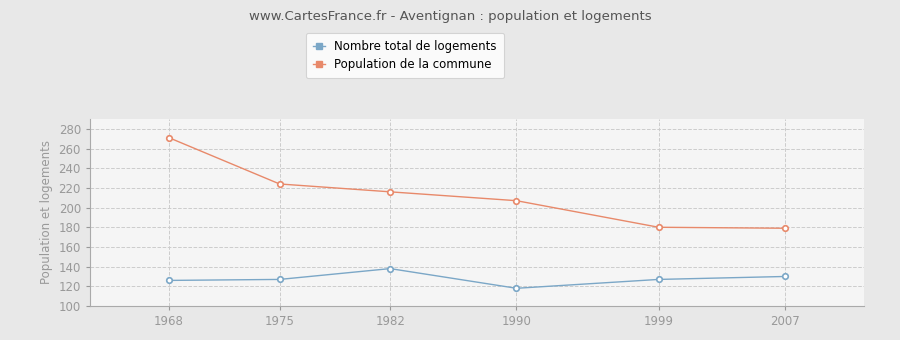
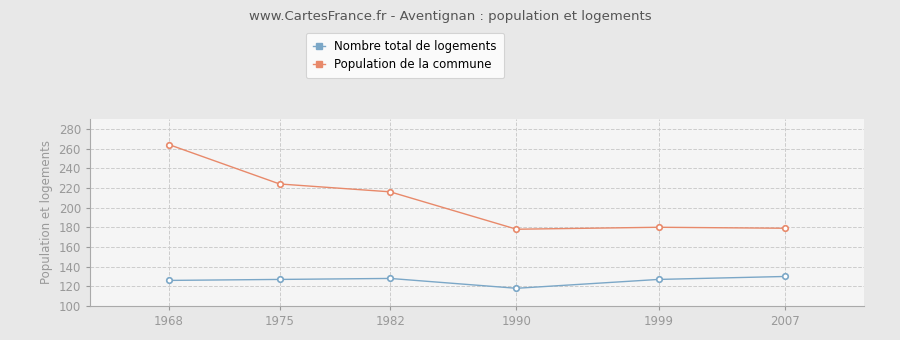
Population de la commune/1968: 271 -> 264
Nombre total de logements/1982: 138 -> 128
Population de la commune/1990: 207 -> 178
